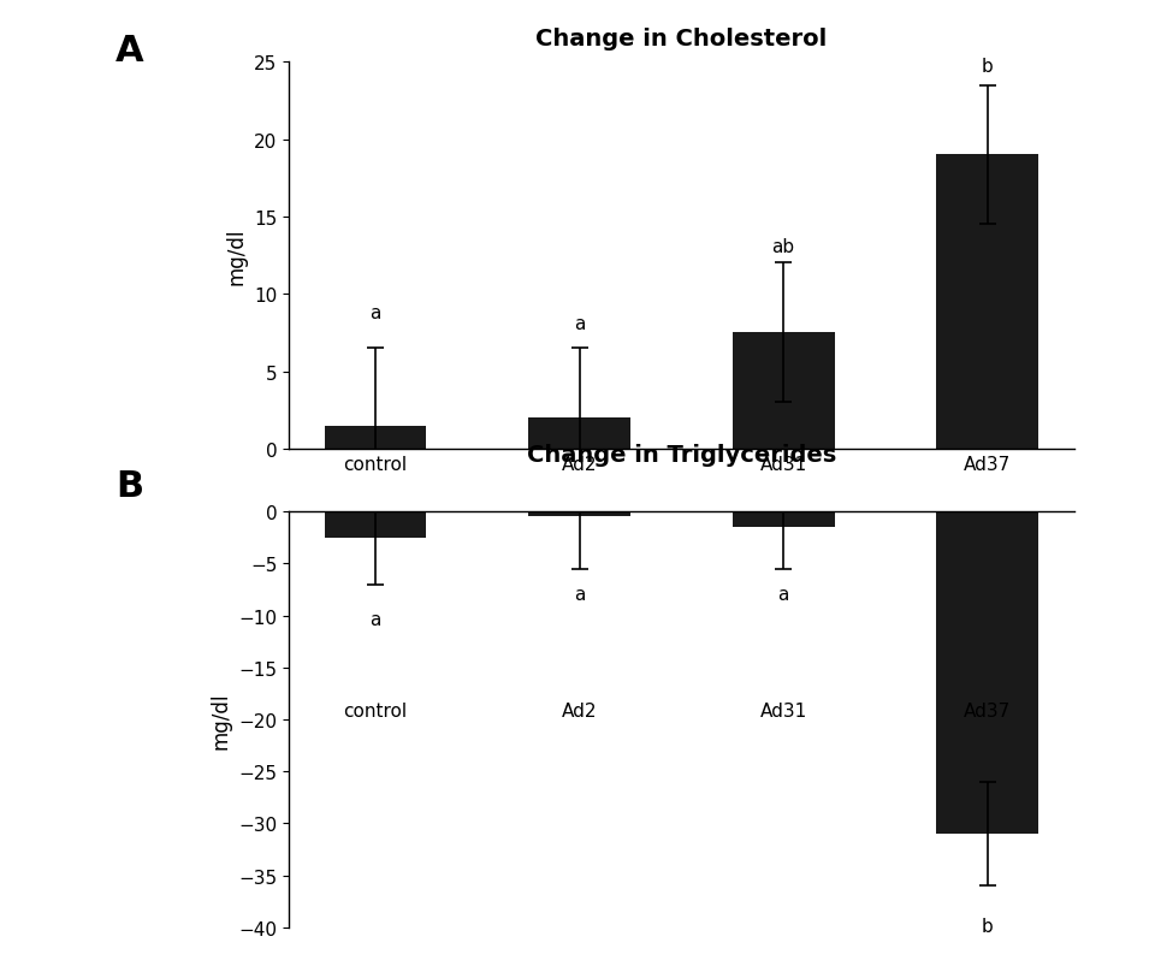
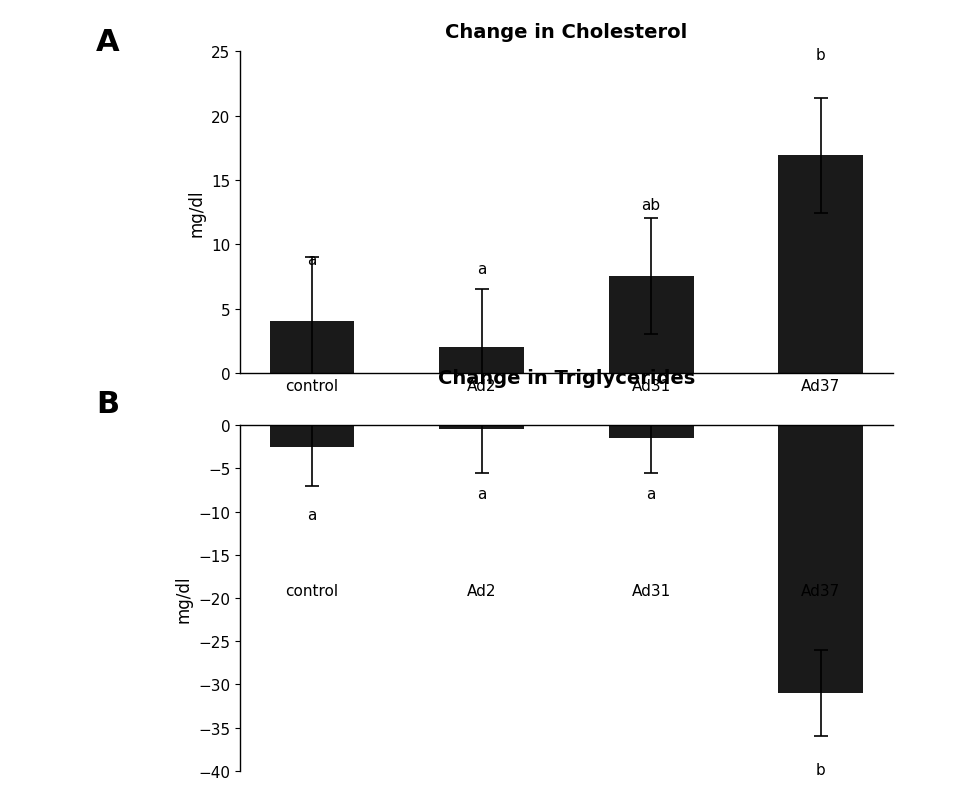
Change in Cholesterol/control: 1.5 -> 4.0
Change in Cholesterol/Ad37: 19.0 -> 16.9
